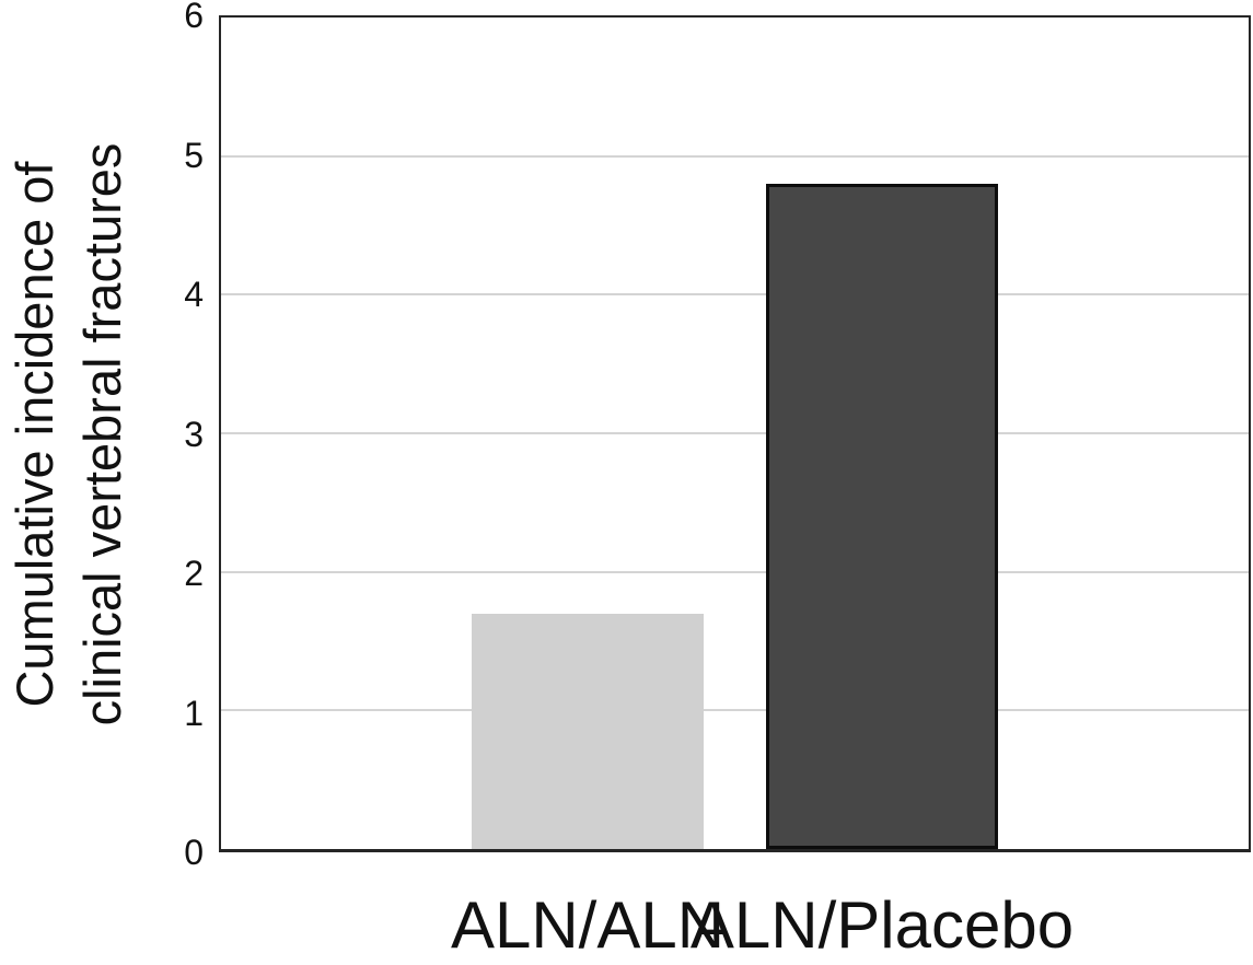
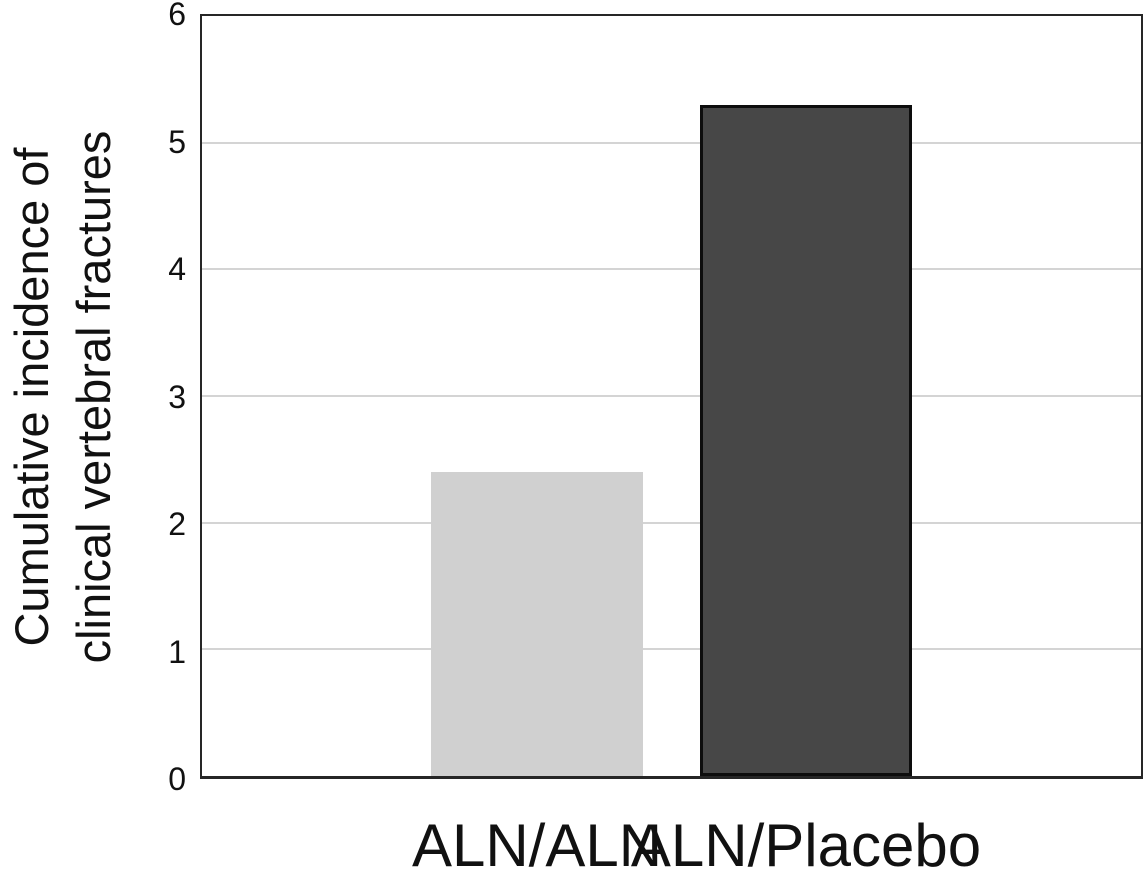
ALN/ALN: 1.7 -> 2.4
ALN/Placebo: 4.8 -> 5.3
